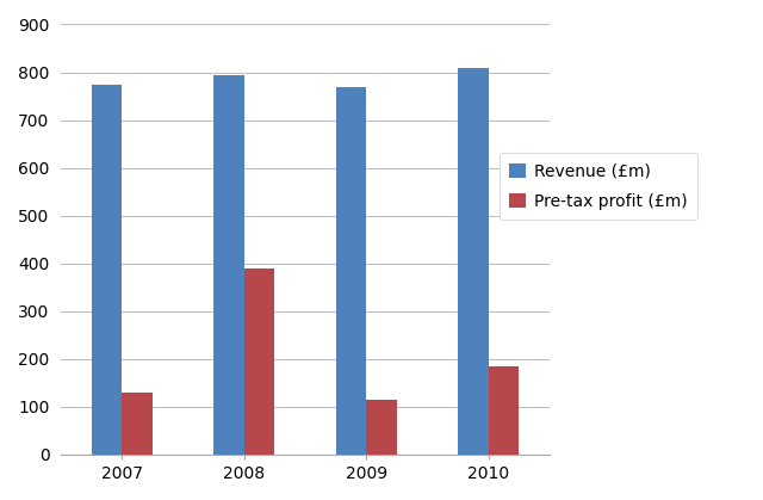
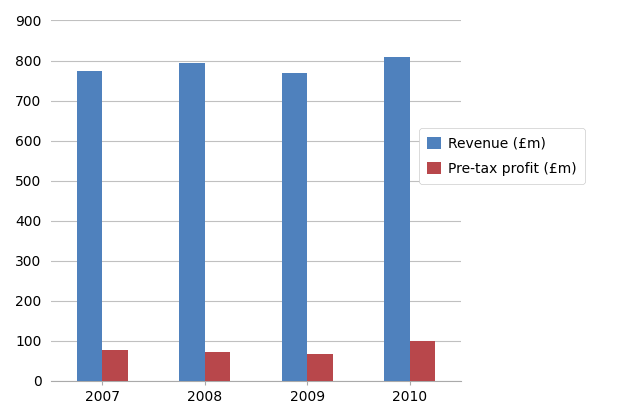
Pre-tax profit (£m)/2007: 130 -> 78
Pre-tax profit (£m)/2008: 390 -> 73
Pre-tax profit (£m)/2009: 115 -> 67
Pre-tax profit (£m)/2010: 185 -> 100
